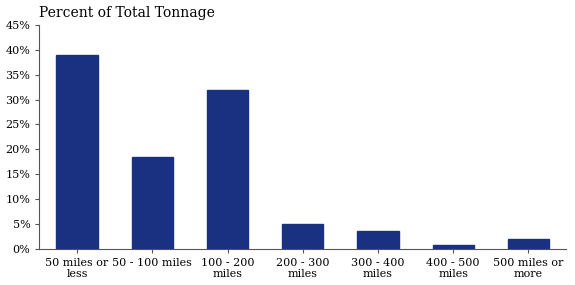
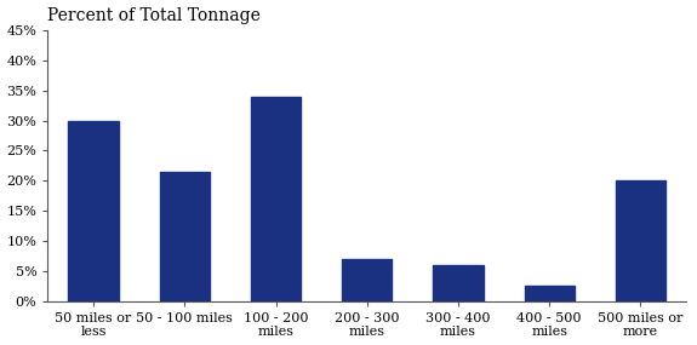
50 miles or less: 39.0% -> 30.0%
50 - 100 miles: 18.5% -> 21.5%
100 - 200 miles: 32.0% -> 34.0%
200 - 300 miles: 5.0% -> 7.0%
300 - 400 miles: 3.5% -> 6.0%
400 - 500 miles: 0.8% -> 2.5%
500 miles or more: 2.0% -> 20.0%
